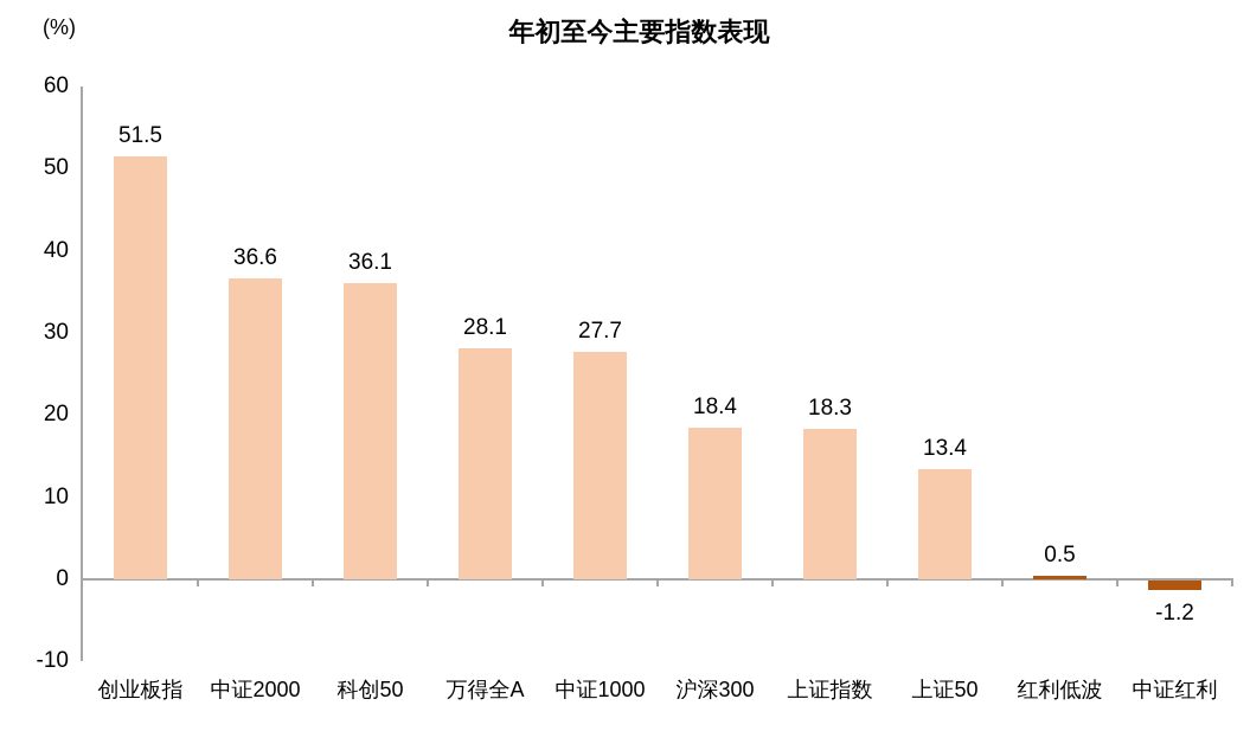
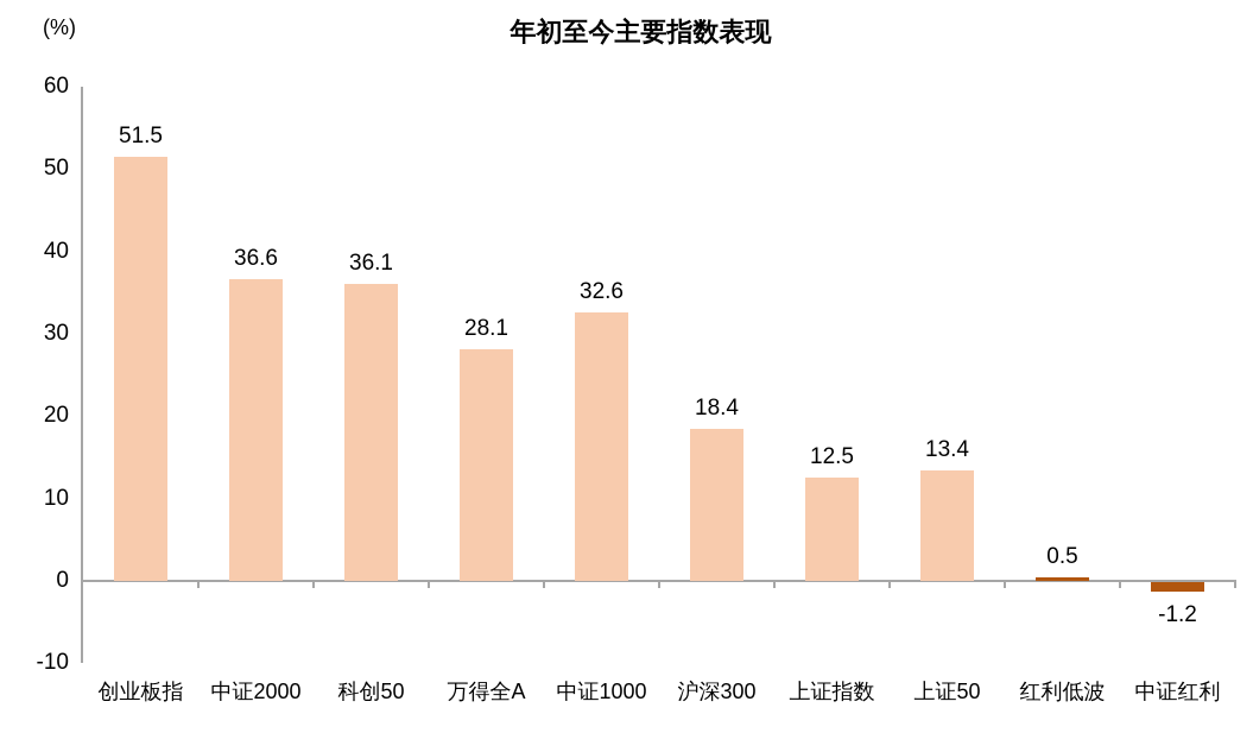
中证1000: 27.7 -> 32.6
上证指数: 18.3 -> 12.5
